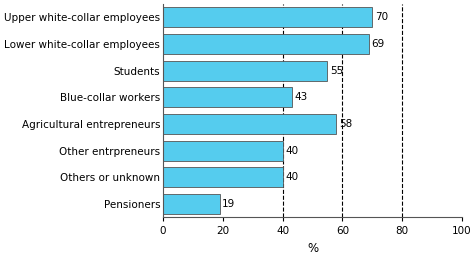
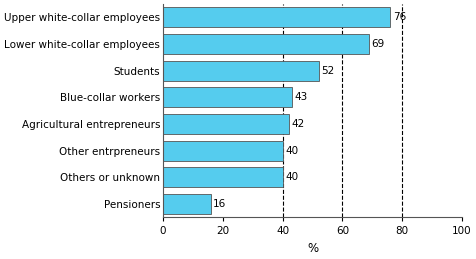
Upper white-collar employees: 70 -> 76
Students: 55 -> 52
Agricultural entrepreneurs: 58 -> 42
Pensioners: 19 -> 16
